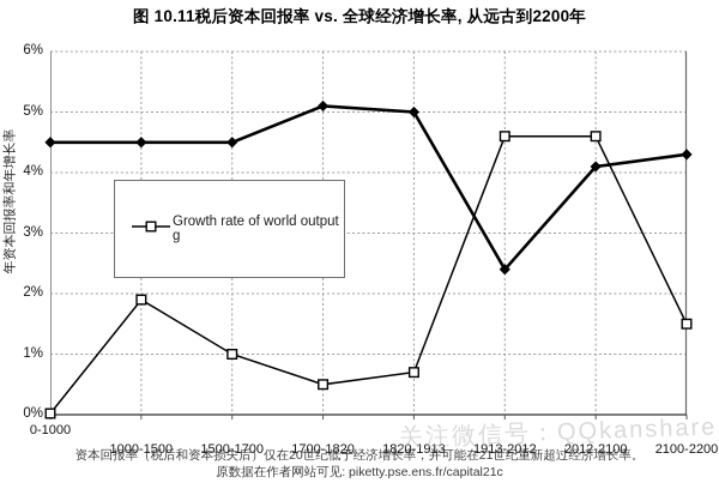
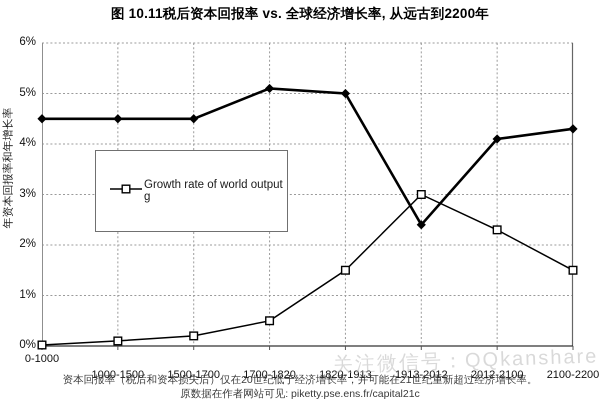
Growth rate of world output g/1000-1500: 1.9% -> 0.1%
Growth rate of world output g/1500-1700: 1.0% -> 0.2%
Growth rate of world output g/1820-1913: 0.7% -> 1.5%
Growth rate of world output g/1913-2012: 4.6% -> 3.0%
Growth rate of world output g/2012-2100: 4.6% -> 2.3%
